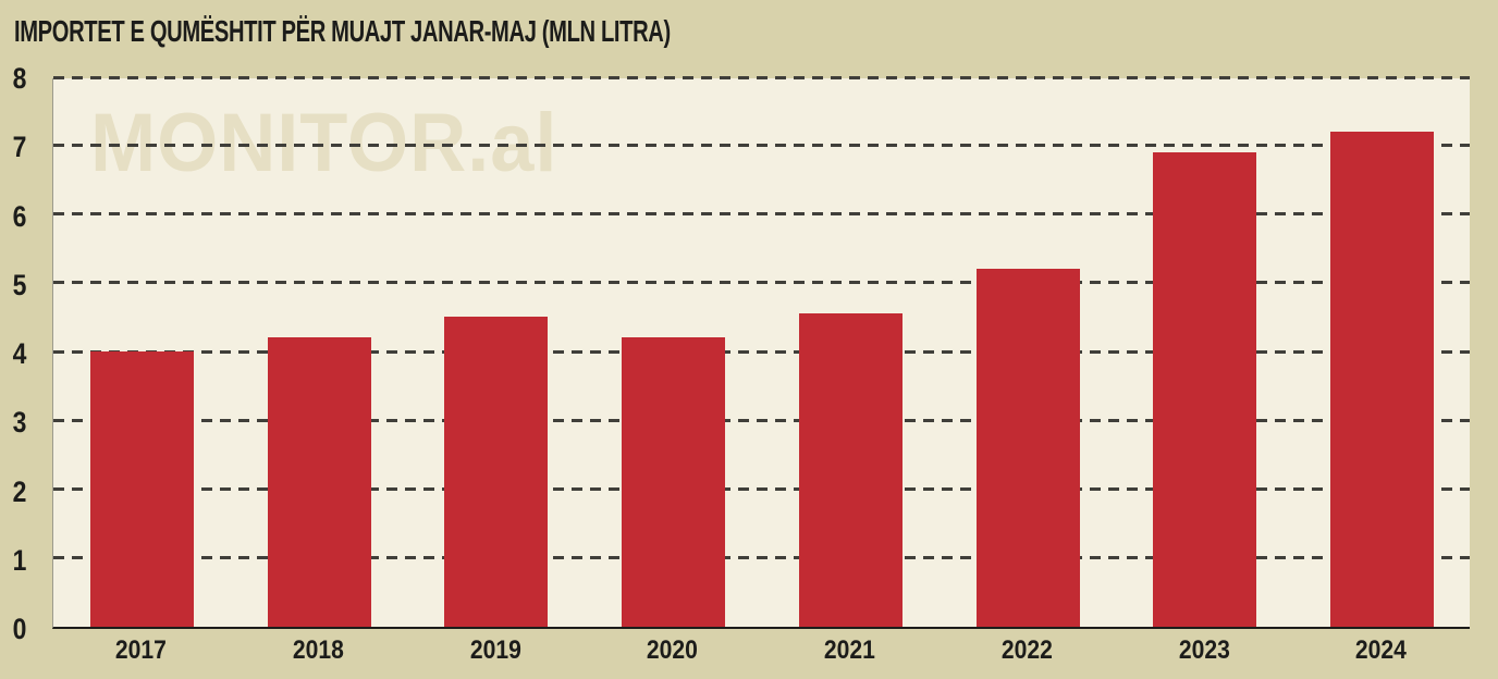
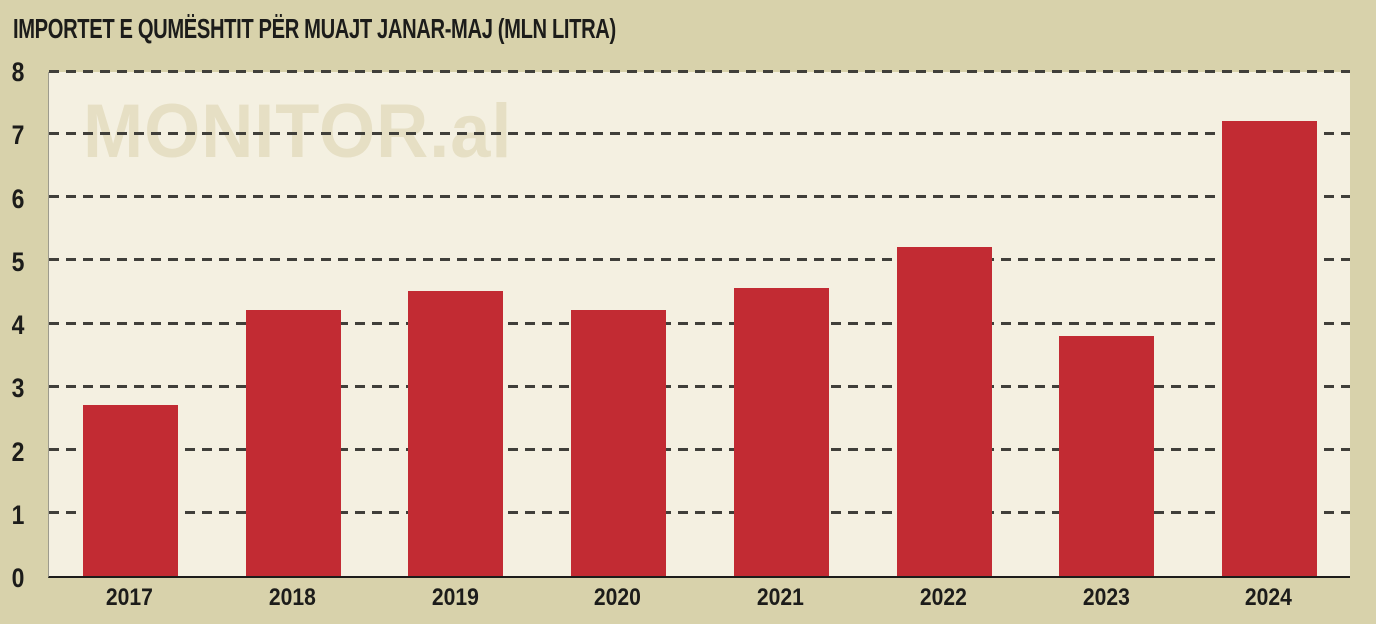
2017: 4.0 -> 2.7
2023: 6.9 -> 3.8
